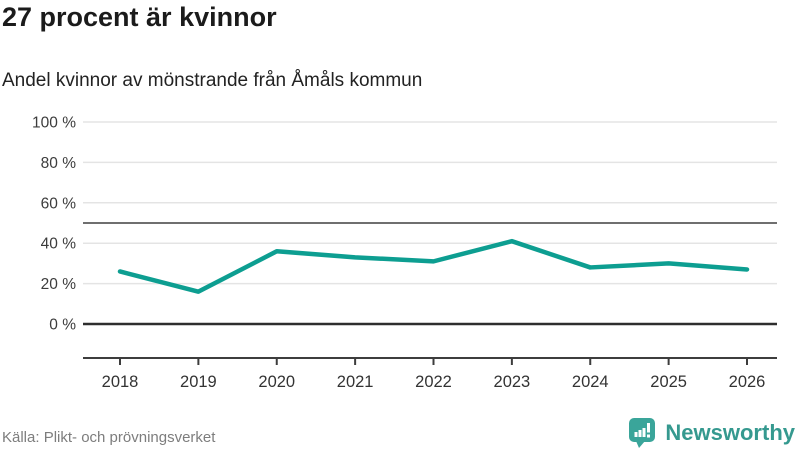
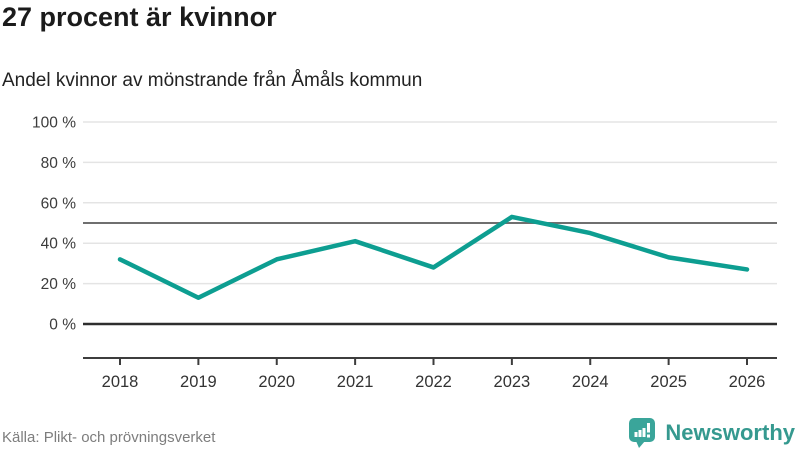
2018: 26% -> 32%
2019: 16% -> 13%
2020: 36% -> 32%
2021: 33% -> 41%
2022: 31% -> 28%
2023: 41% -> 53%
2024: 28% -> 45%
2025: 30% -> 33%
